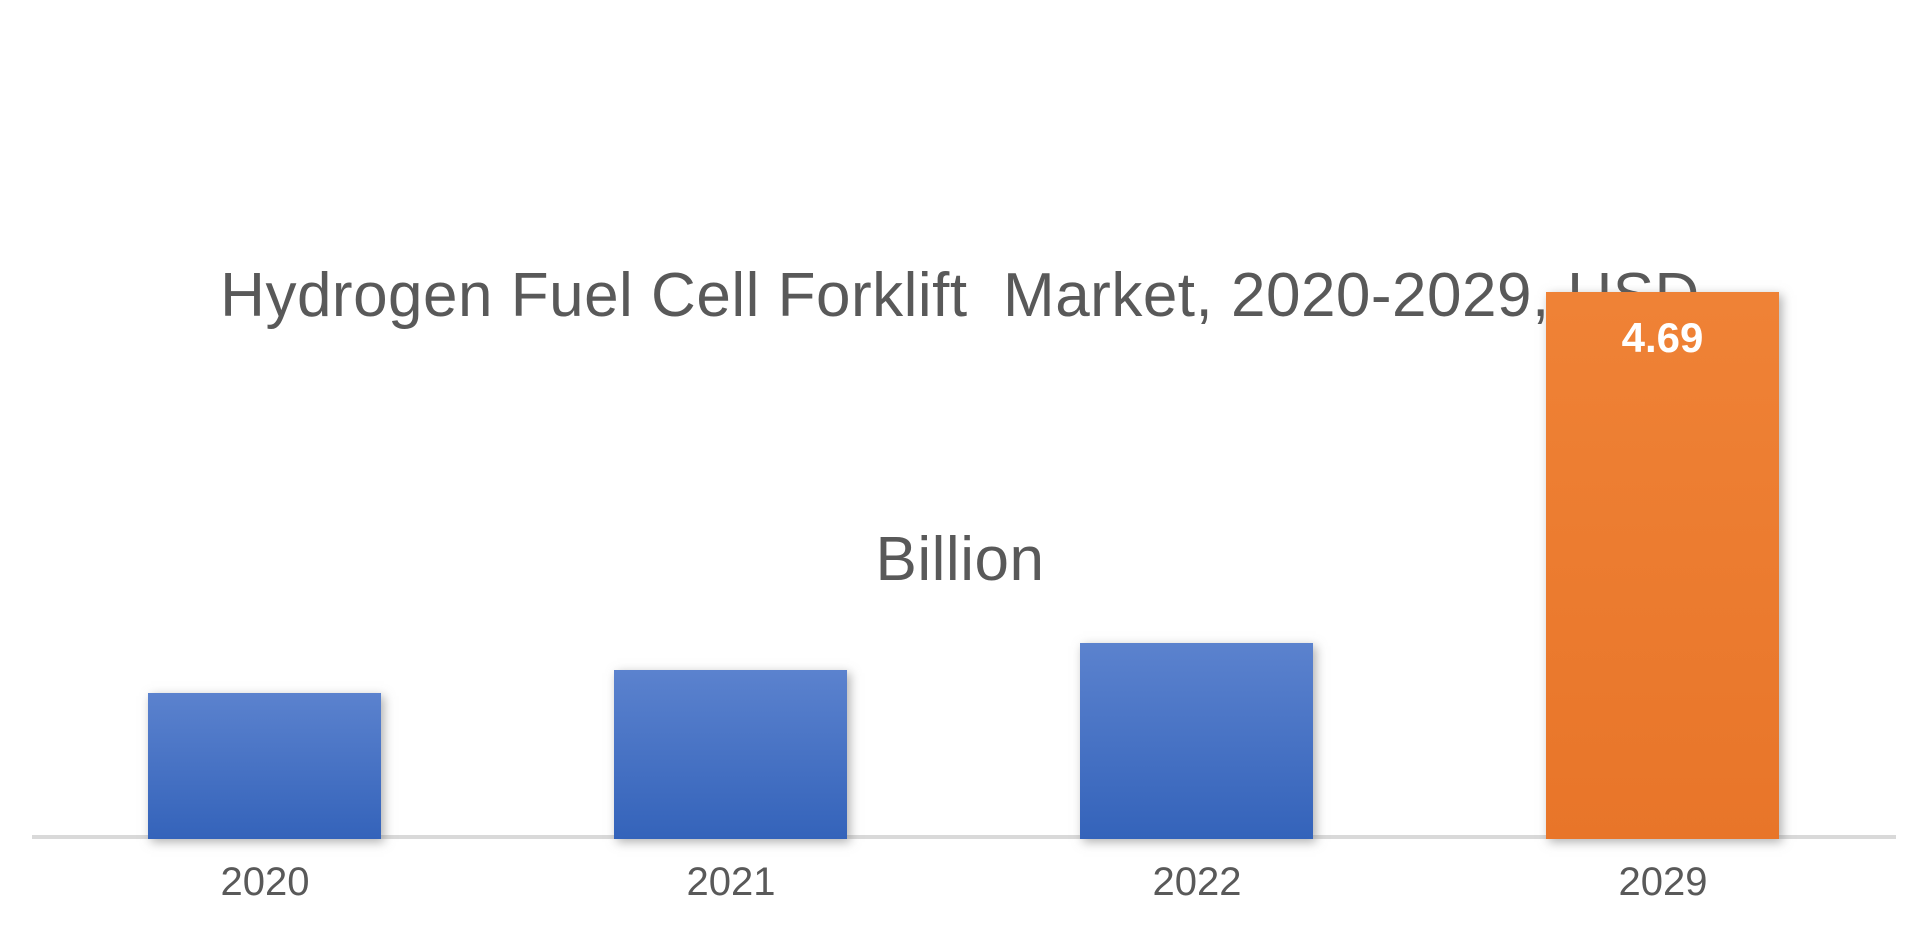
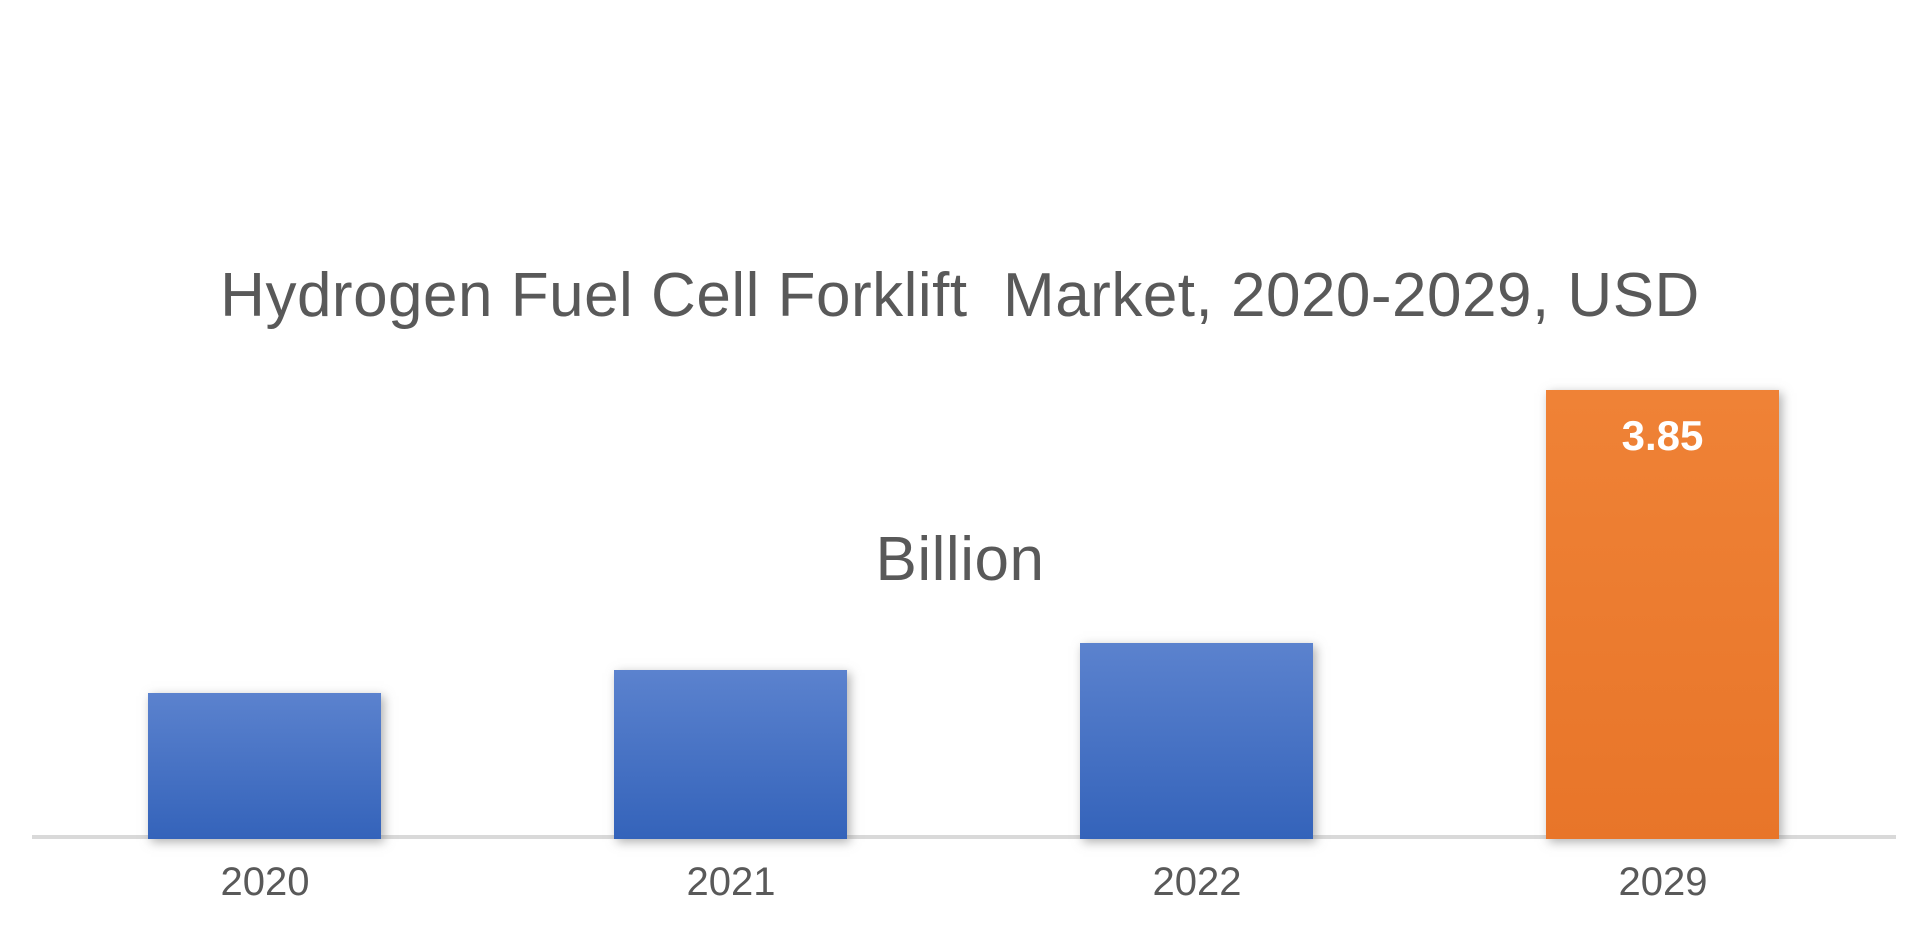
2029: 4.69 -> 3.85
